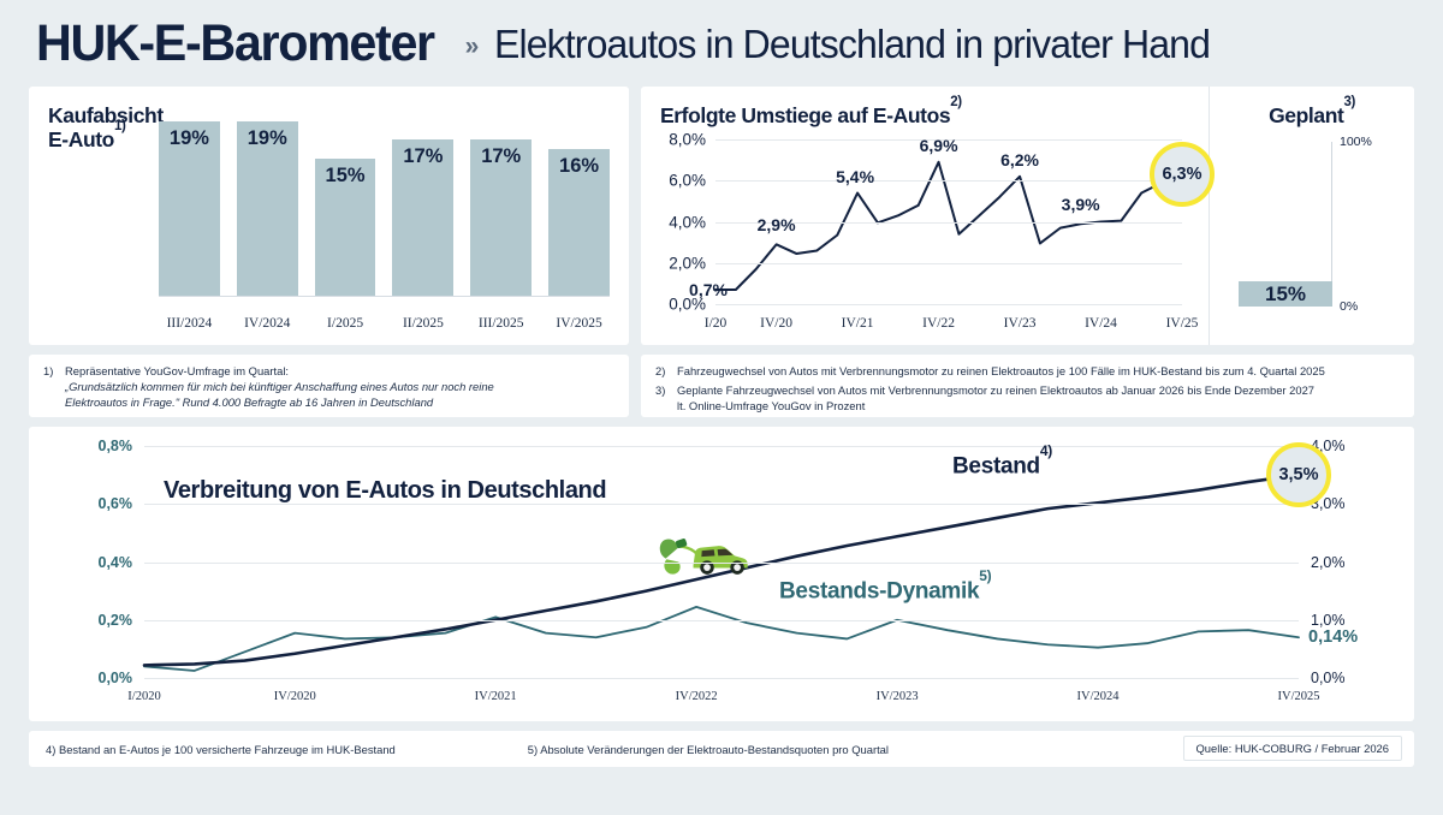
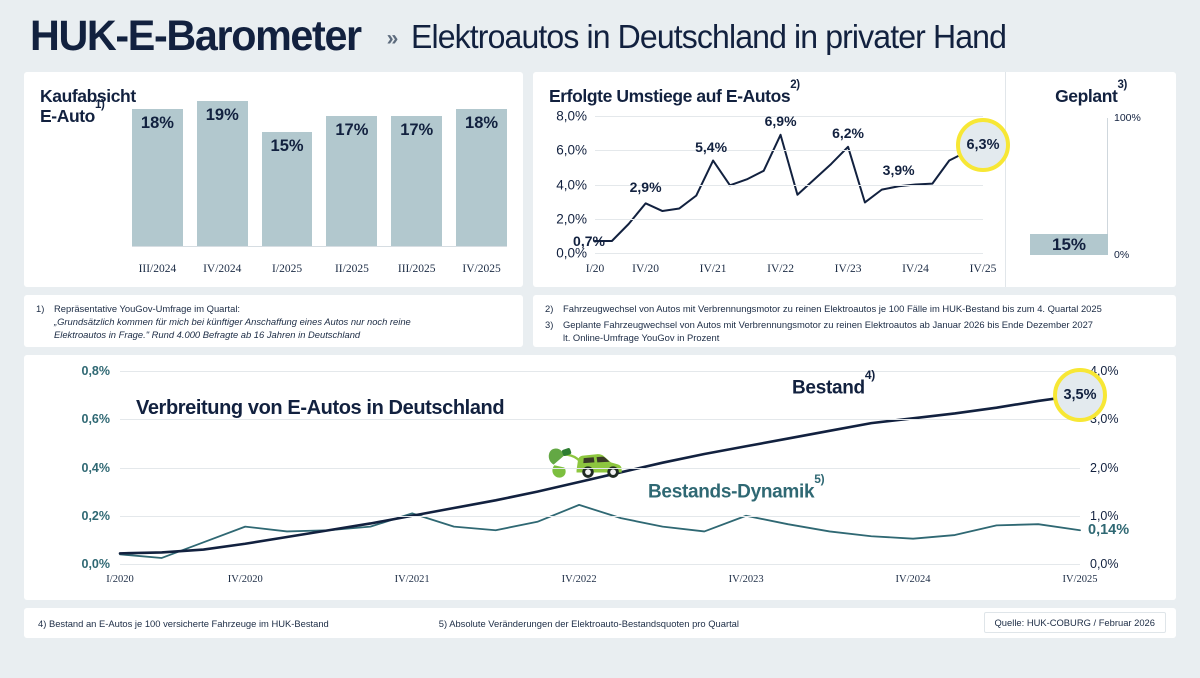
Kaufabsicht E-Auto/III/2024: 19% -> 18%
Kaufabsicht E-Auto/IV/2025: 16% -> 18%
